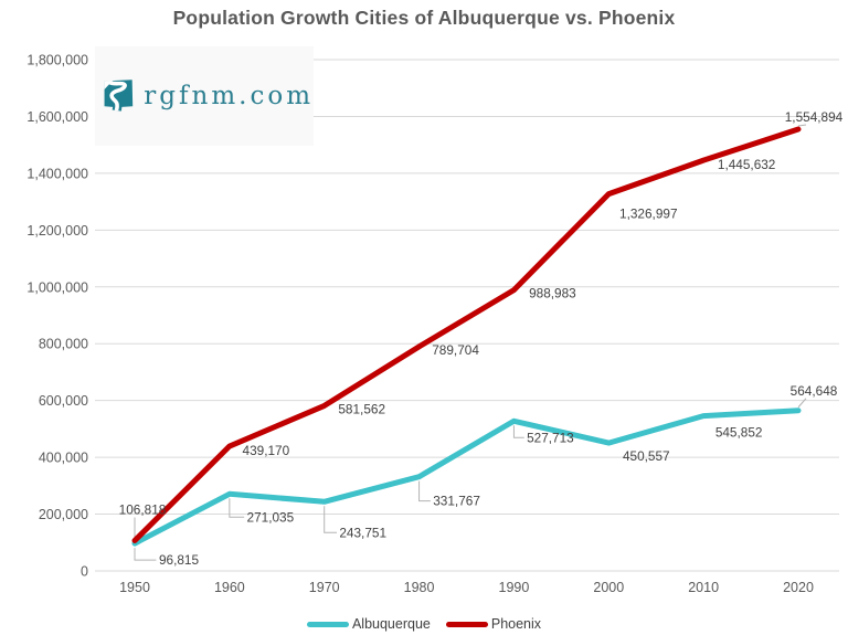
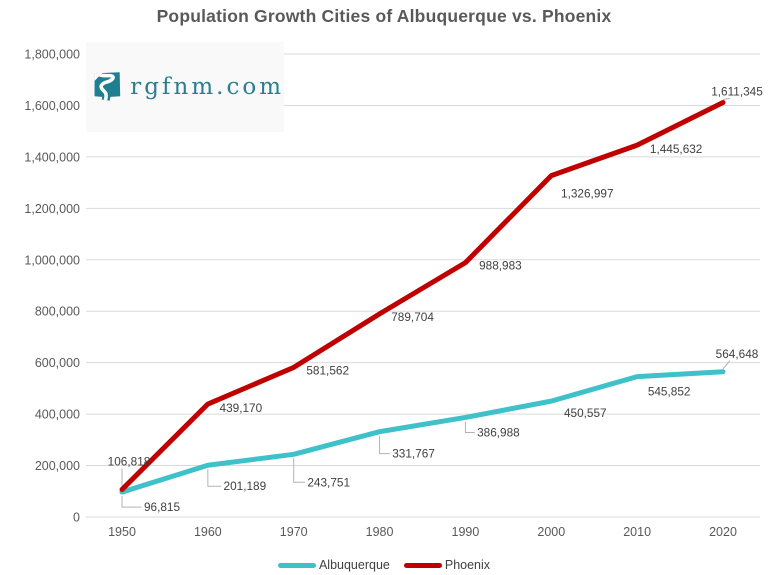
Albuquerque/1960: 271,035 -> 201,189
Albuquerque/1990: 527,713 -> 386,988
Phoenix/2020: 1,554,894 -> 1,611,345
